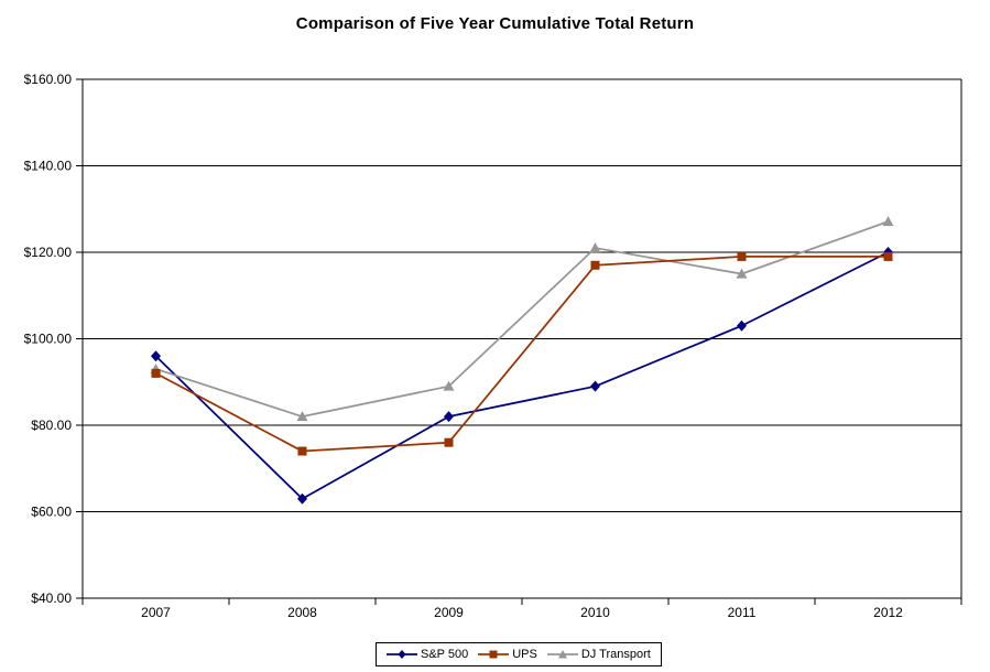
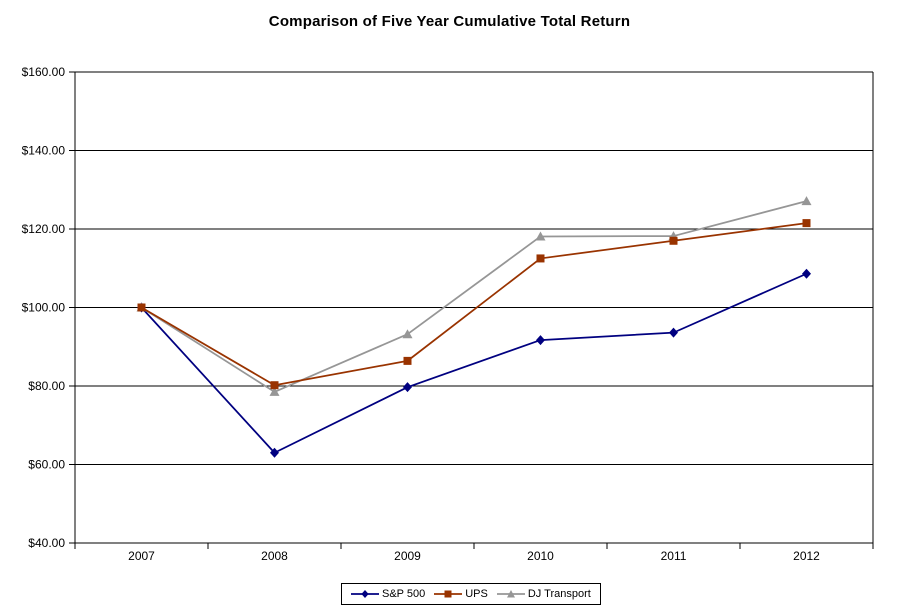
S&P 500/2007: $96 -> $100
UPS/2007: $92 -> $100
DJ Transport/2007: $93 -> $100
UPS/2008: $74 -> $80
DJ Transport/2008: $82 -> $78
S&P 500/2009: $82 -> $80
UPS/2009: $76 -> $86
DJ Transport/2009: $89 -> $93
S&P 500/2010: $89 -> $92
UPS/2010: $117 -> $112
DJ Transport/2010: $121 -> $118
S&P 500/2011: $103 -> $94
UPS/2011: $119 -> $117
DJ Transport/2011: $115 -> $118
S&P 500/2012: $120 -> $109
UPS/2012: $119 -> $122
